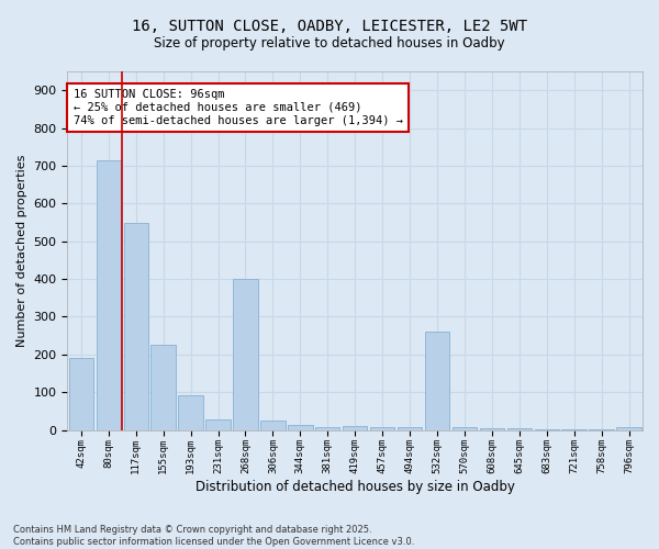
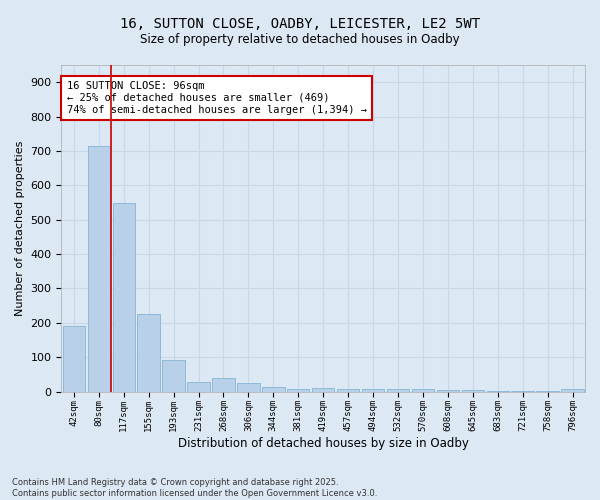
268sqm: 400 -> 38
532sqm: 260 -> 6
